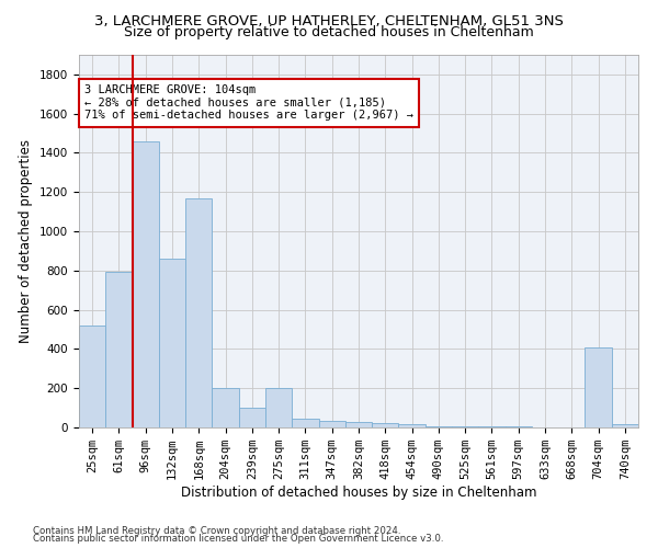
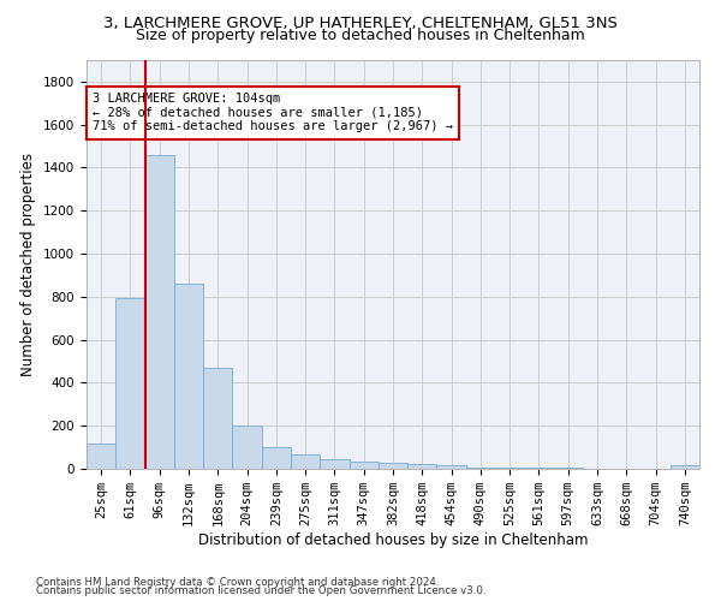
25sqm: 520 -> 120
168sqm: 1170 -> 470
275sqm: 200 -> 60
704sqm: 410 -> 0
